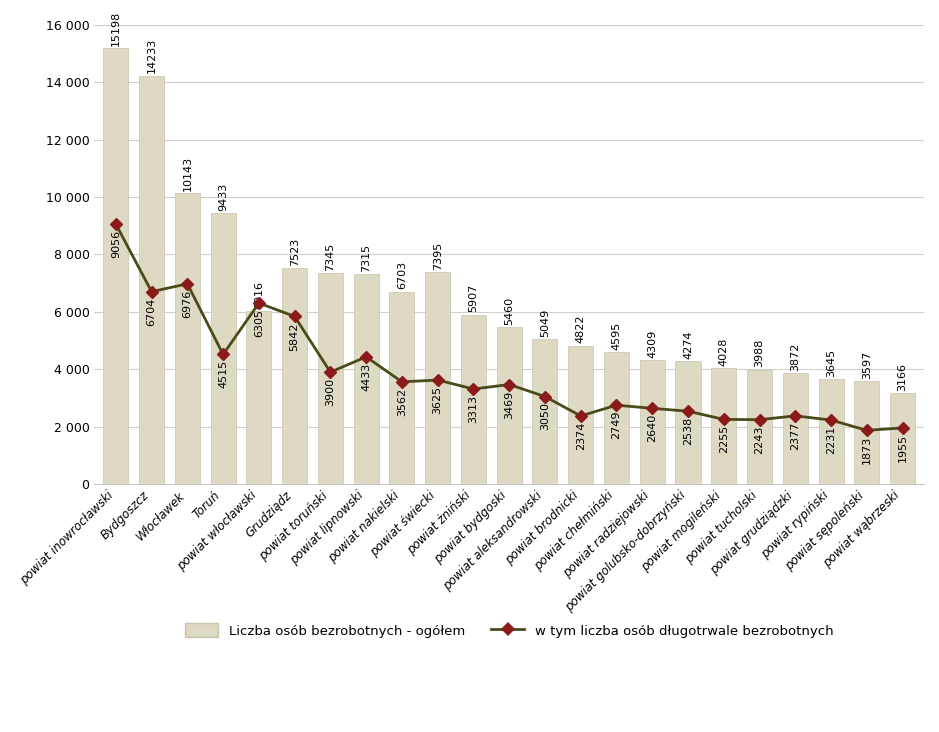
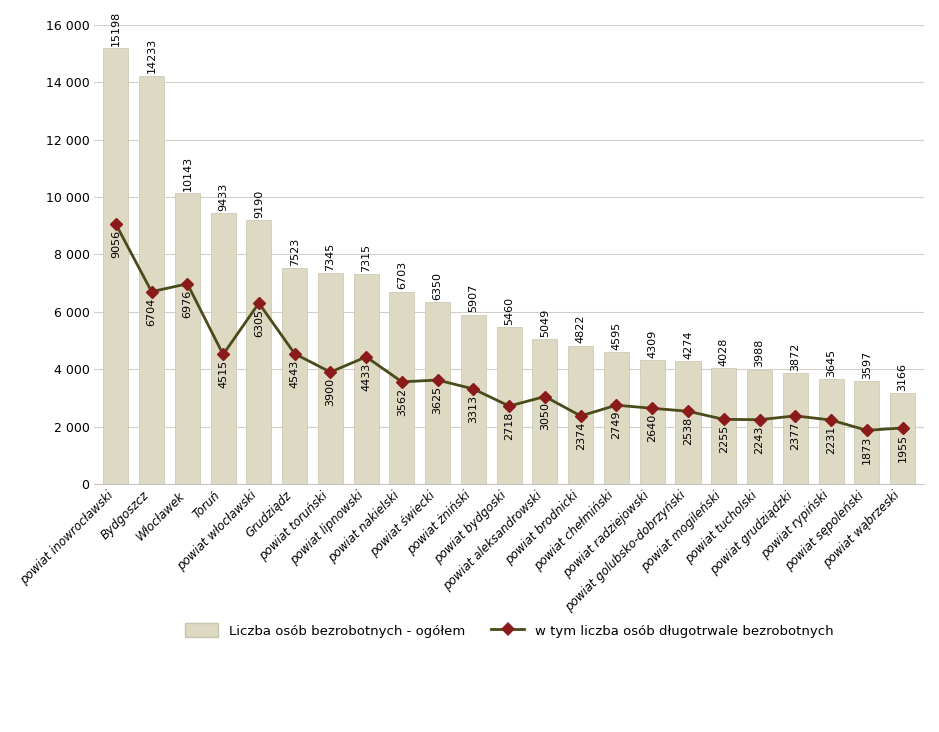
Liczba osób bezrobotnych - ogółem/powiat włocławski: 6016 -> 9190
w tym liczba osób długotrwale bezrobotnych/Grudziądz: 5842 -> 4543
Liczba osób bezrobotnych - ogółem/powiat świecki: 7395 -> 6350
w tym liczba osób długotrwale bezrobotnych/powiat bydgoski: 3469 -> 2718
